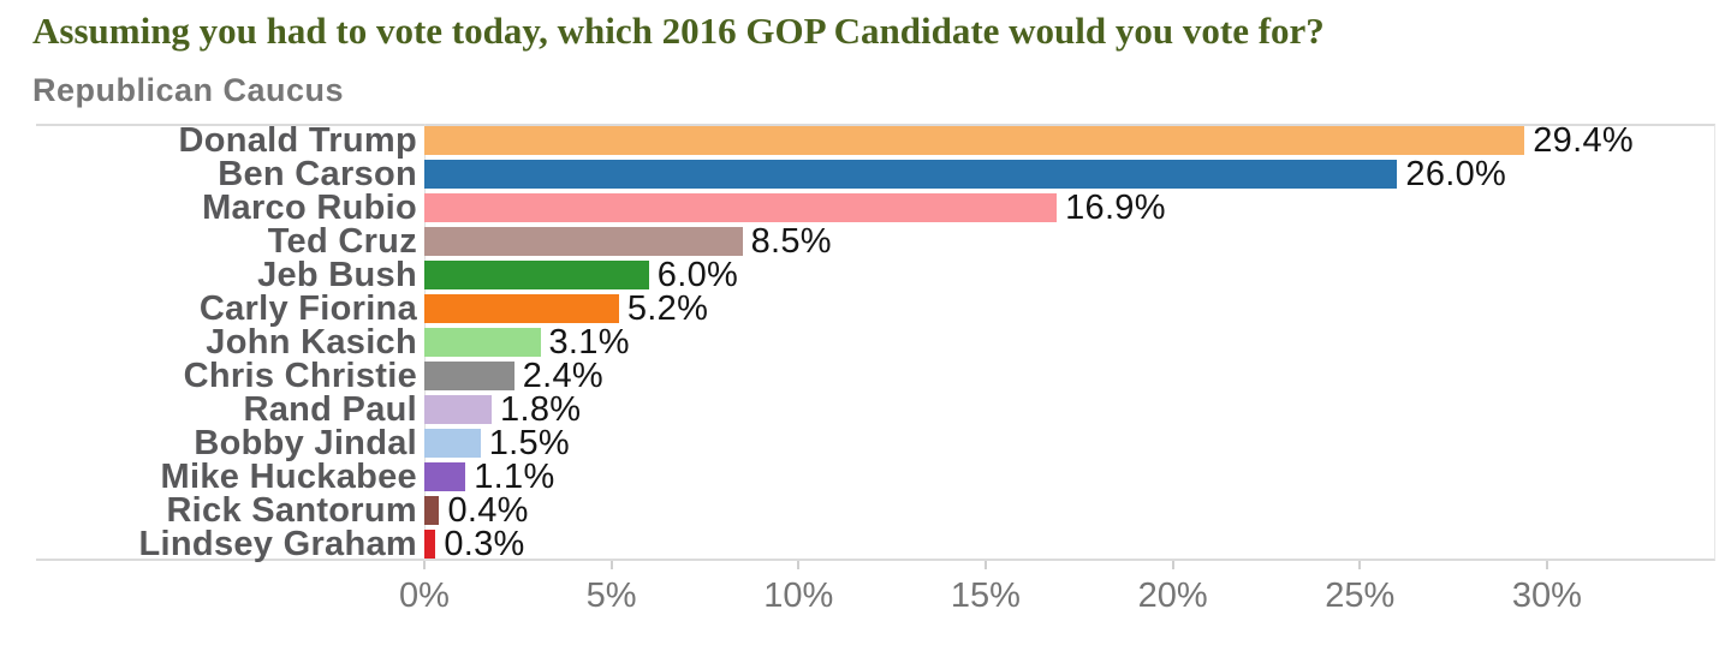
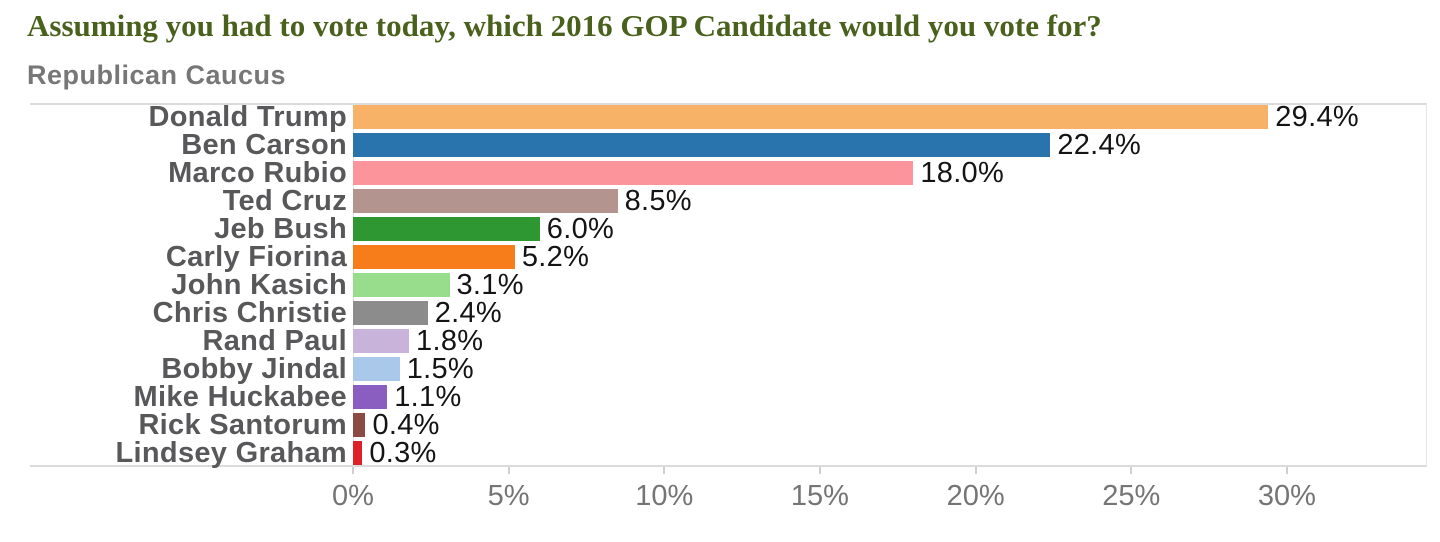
Ben Carson: 26.0% -> 22.4%
Marco Rubio: 16.9% -> 18.0%
